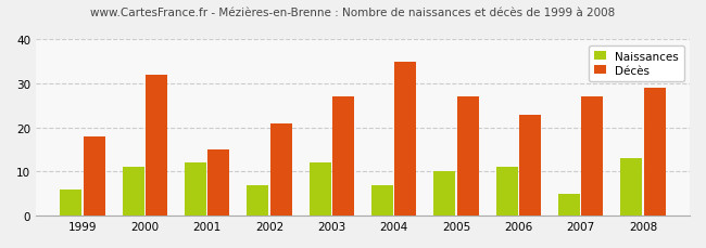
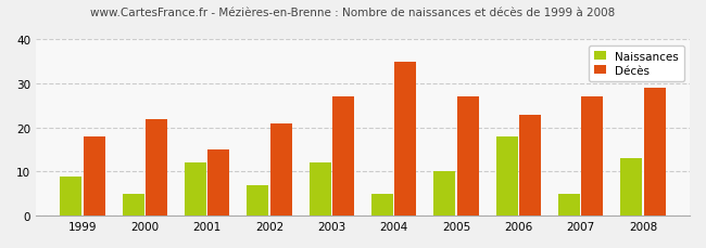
Naissances/1999: 6 -> 9
Naissances/2000: 11 -> 5
Décès/2000: 32 -> 22
Naissances/2004: 7 -> 5
Naissances/2006: 11 -> 18
